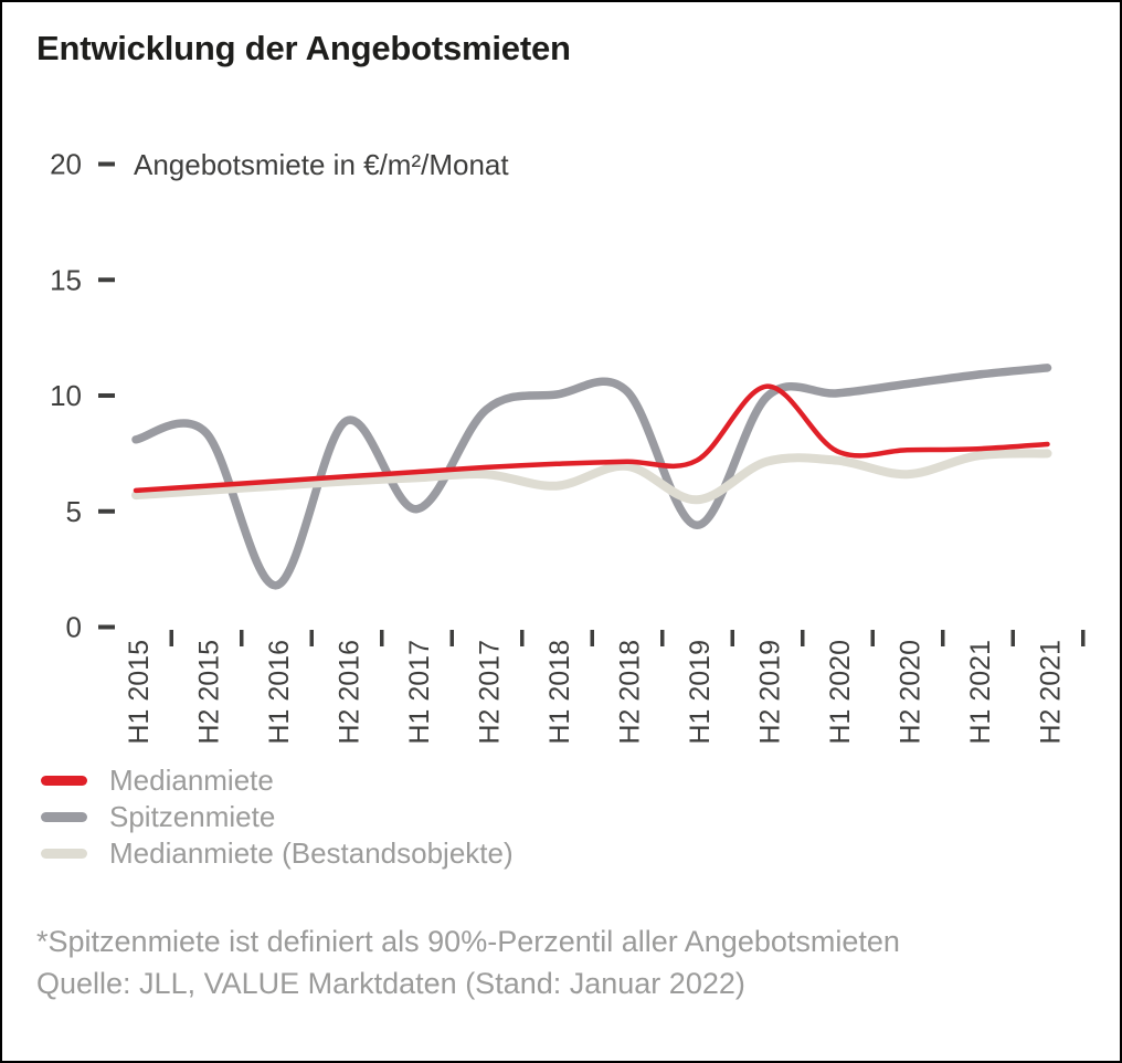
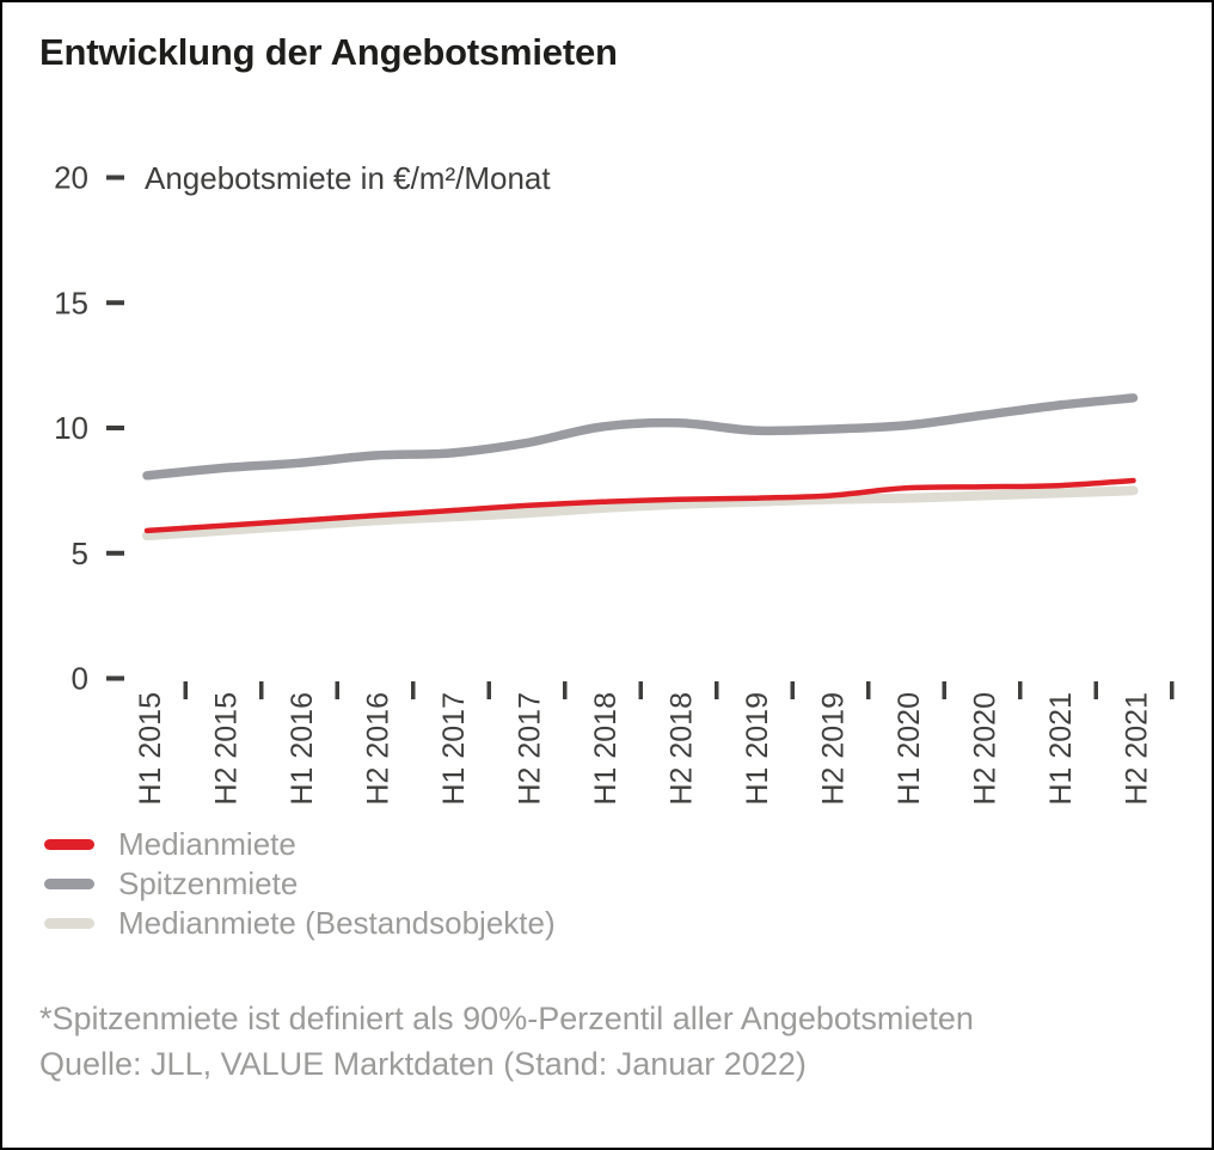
Spitzenmiete/H1 2016: 1.8 -> 8.6
Spitzenmiete/H1 2017: 5.1 -> 9.0
Medianmiete (Bestandsobjekte)/H1 2018: 6.1 -> 6.8
Spitzenmiete/H1 2019: 4.4 -> 9.9
Medianmiete (Bestandsobjekte)/H1 2019: 5.5 -> 7.0
Medianmiete/H2 2019: 10.4 -> 7.3
Medianmiete (Bestandsobjekte)/H2 2020: 6.6 -> 7.3
